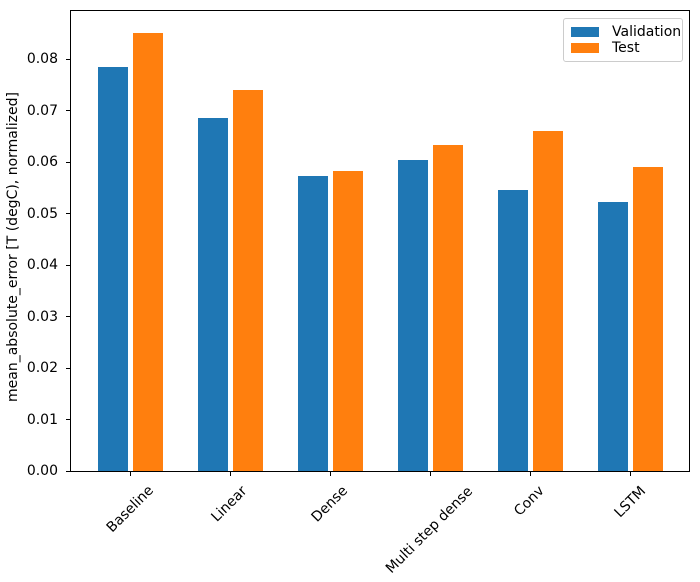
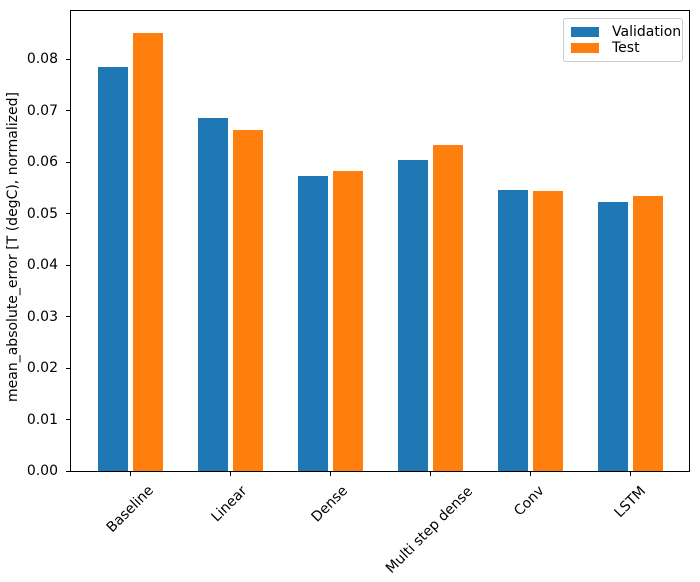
Test/Linear: 0.074 -> 0.066
Test/Conv: 0.066 -> 0.054
Test/LSTM: 0.059 -> 0.053
